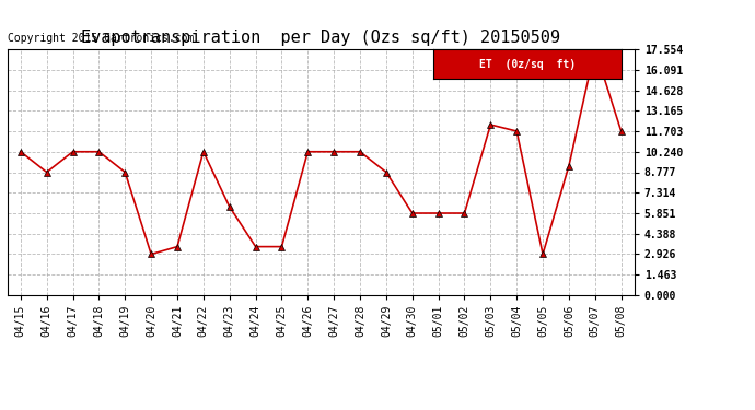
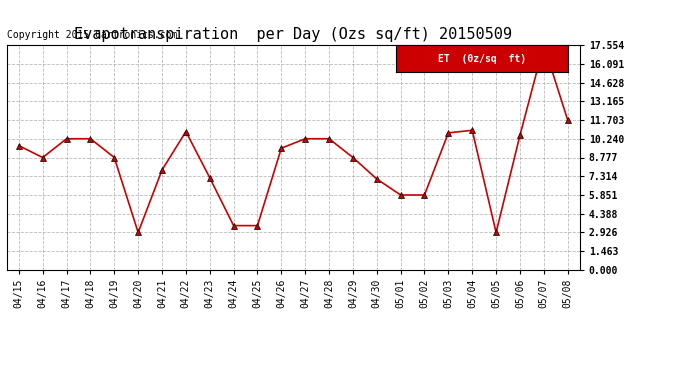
04/15: 10.2 -> 9.7
04/21: 3.5 -> 7.8
04/22: 10.2 -> 10.8
04/23: 6.3 -> 7.2
04/26: 10.2 -> 9.5
04/30: 5.9 -> 7.1
05/03: 12.2 -> 10.7
05/04: 11.7 -> 10.9
05/06: 9.2 -> 10.5
